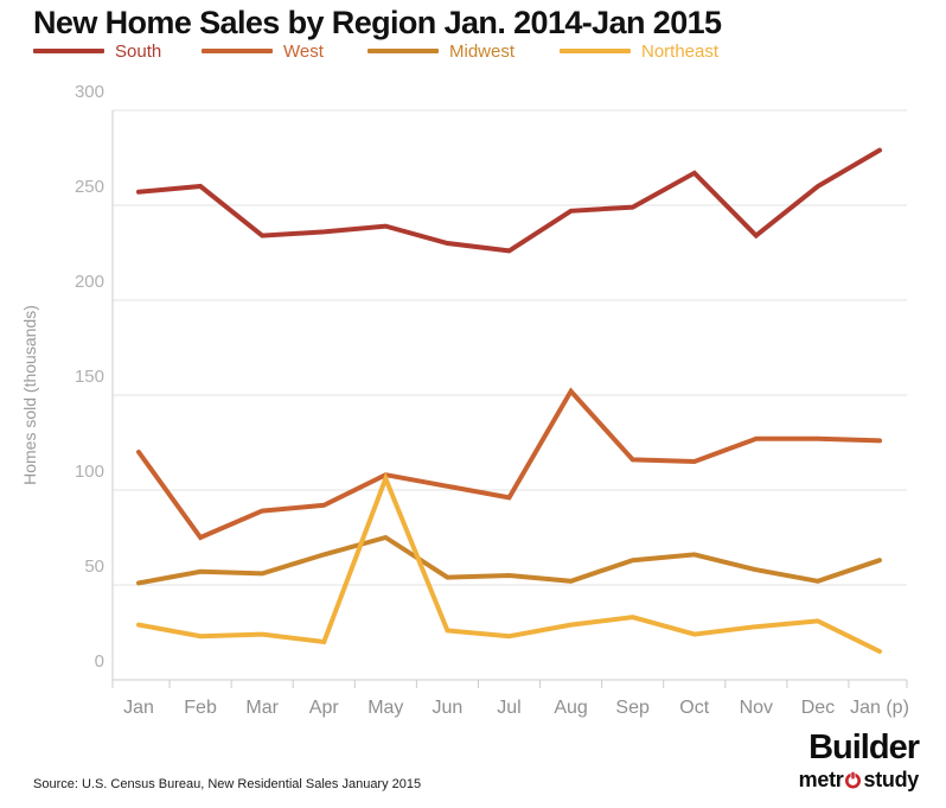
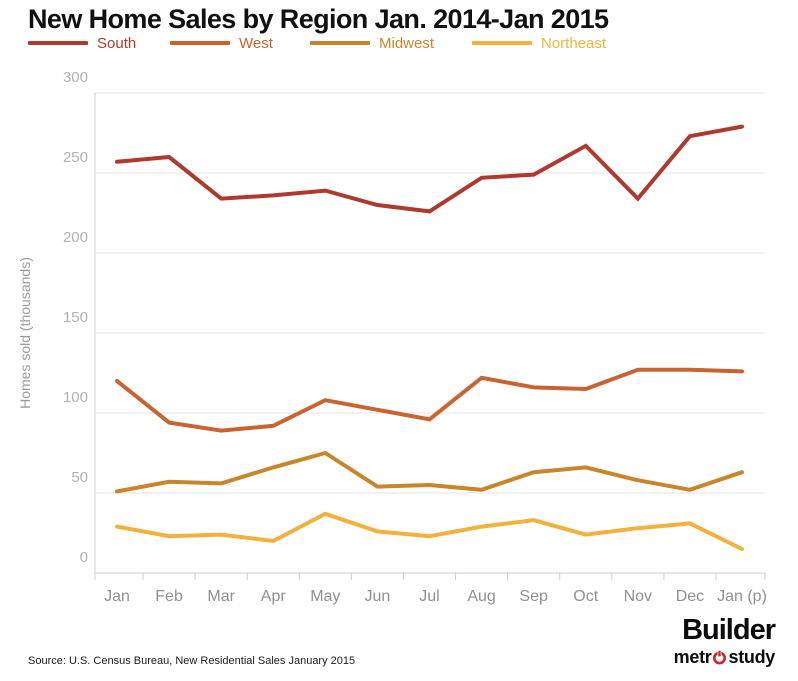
West/Feb: 75 -> 94
Northeast/May: 106 -> 37
West/Aug: 152 -> 122
South/Dec: 260 -> 273
